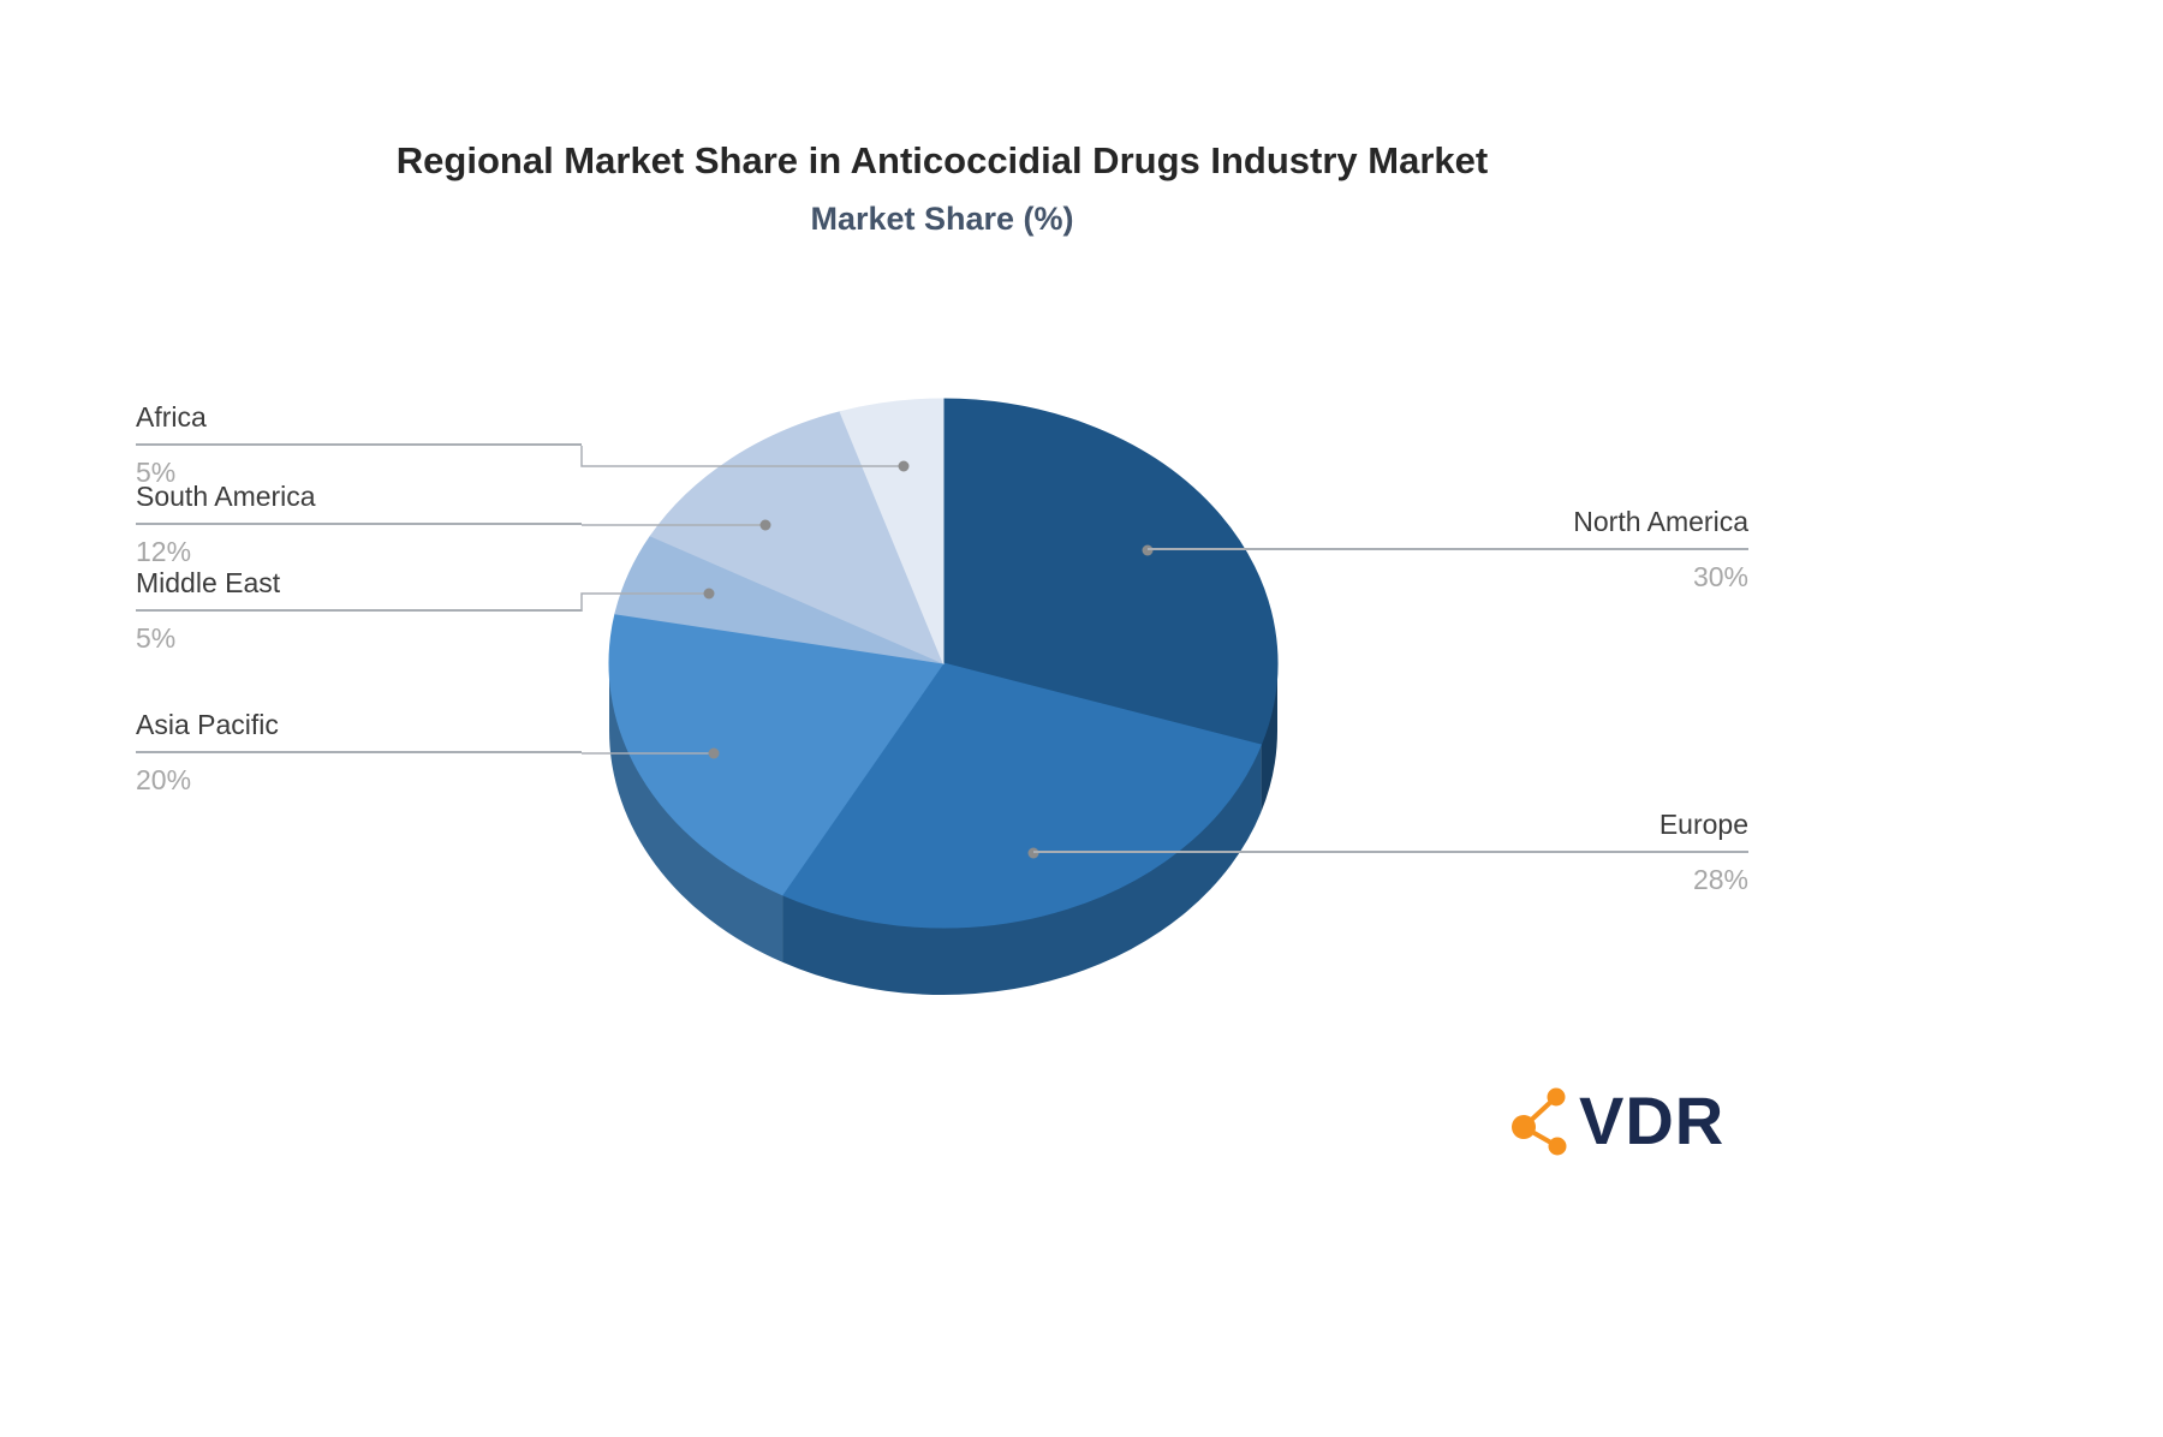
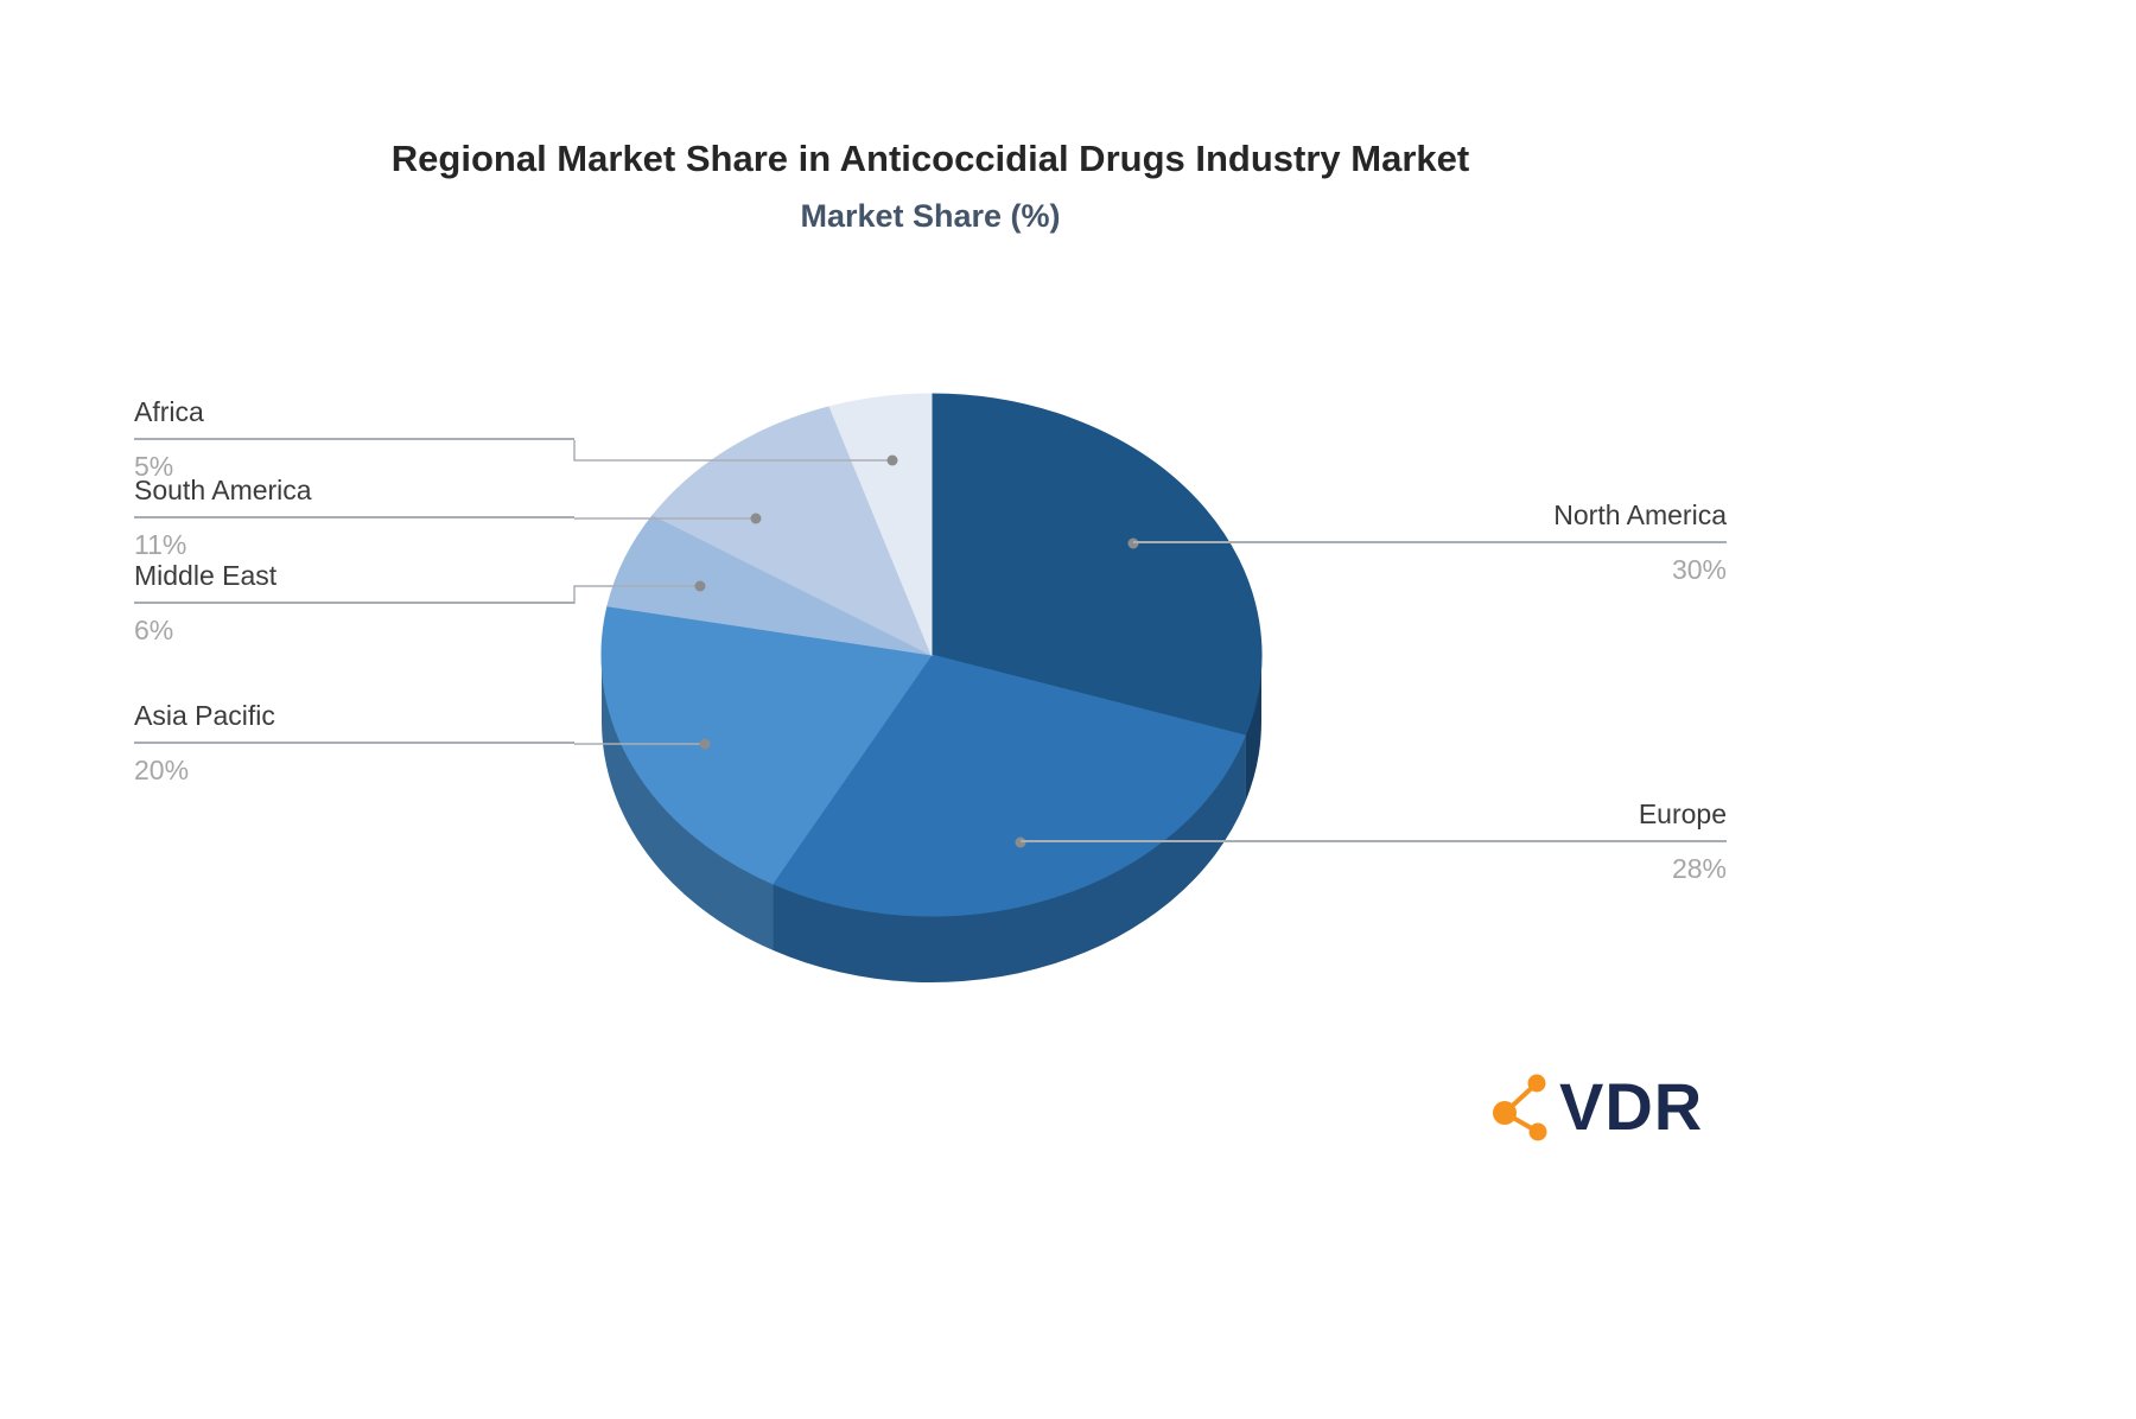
Middle East: 5% -> 6%
South America: 12% -> 11%
